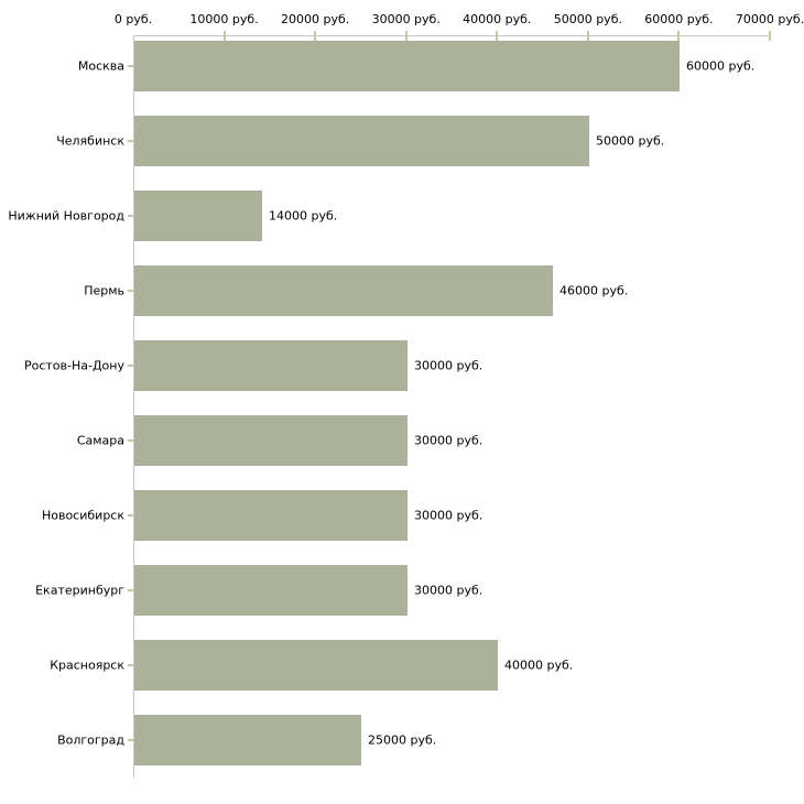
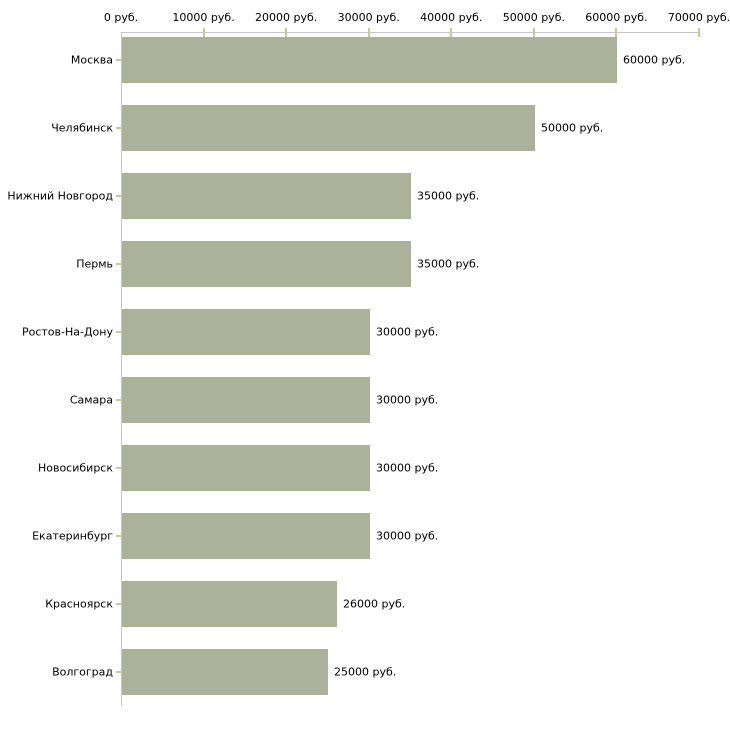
Нижний Новгород: 14000 -> 35000
Пермь: 46000 -> 35000
Красноярск: 40000 -> 26000
